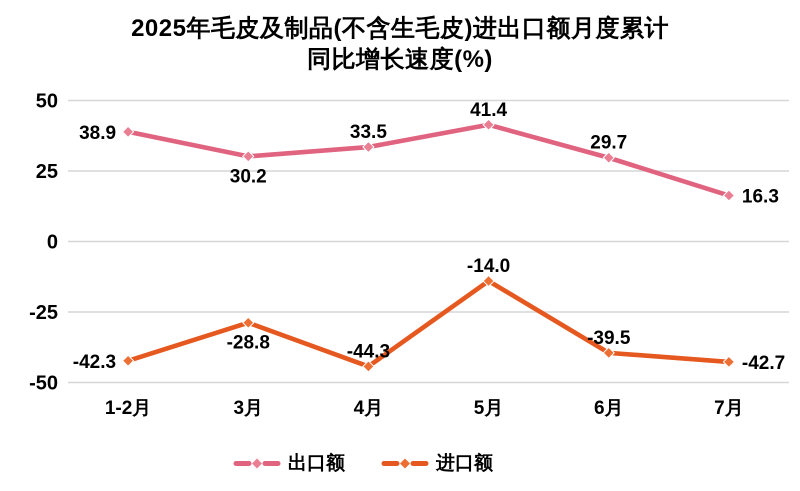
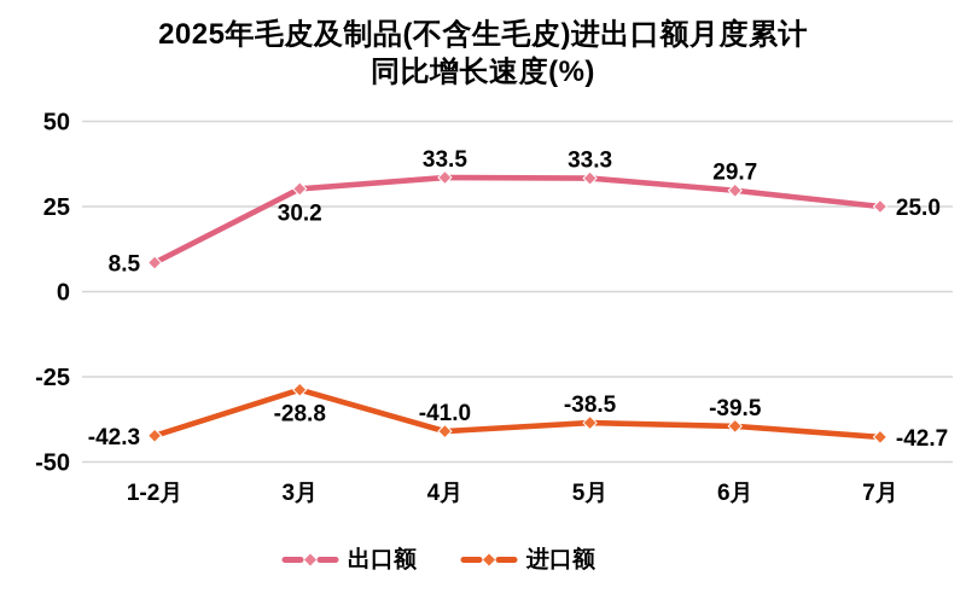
出口额/1-2月: 38.9 -> 8.5
进口额/4月: -44.3 -> -41.0
出口额/5月: 41.4 -> 33.3
进口额/5月: -14.0 -> -38.5
出口额/7月: 16.3 -> 25.0
